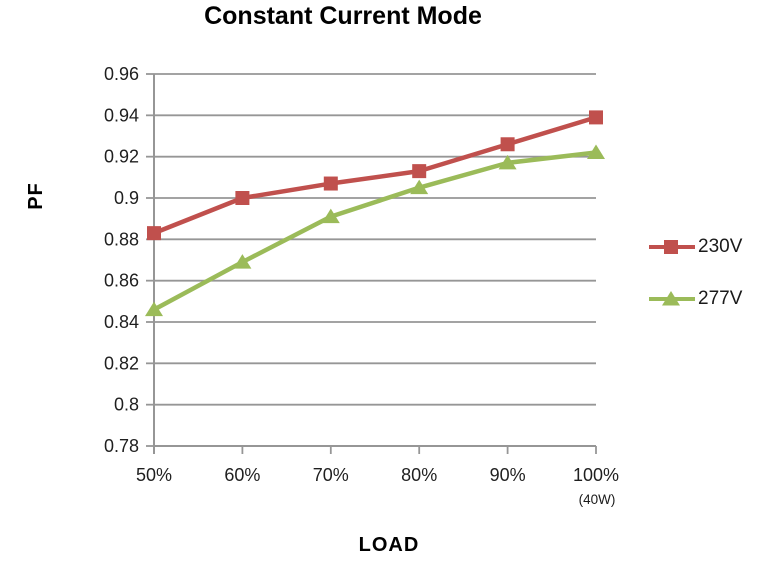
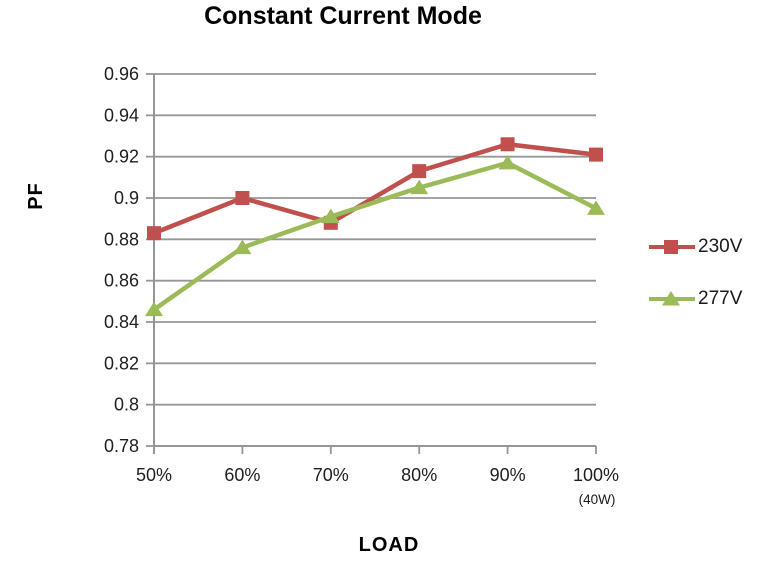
277V/60%: 0.869 -> 0.876
230V/70%: 0.907 -> 0.888
230V/100%: 0.939 -> 0.921
277V/100%: 0.922 -> 0.895
